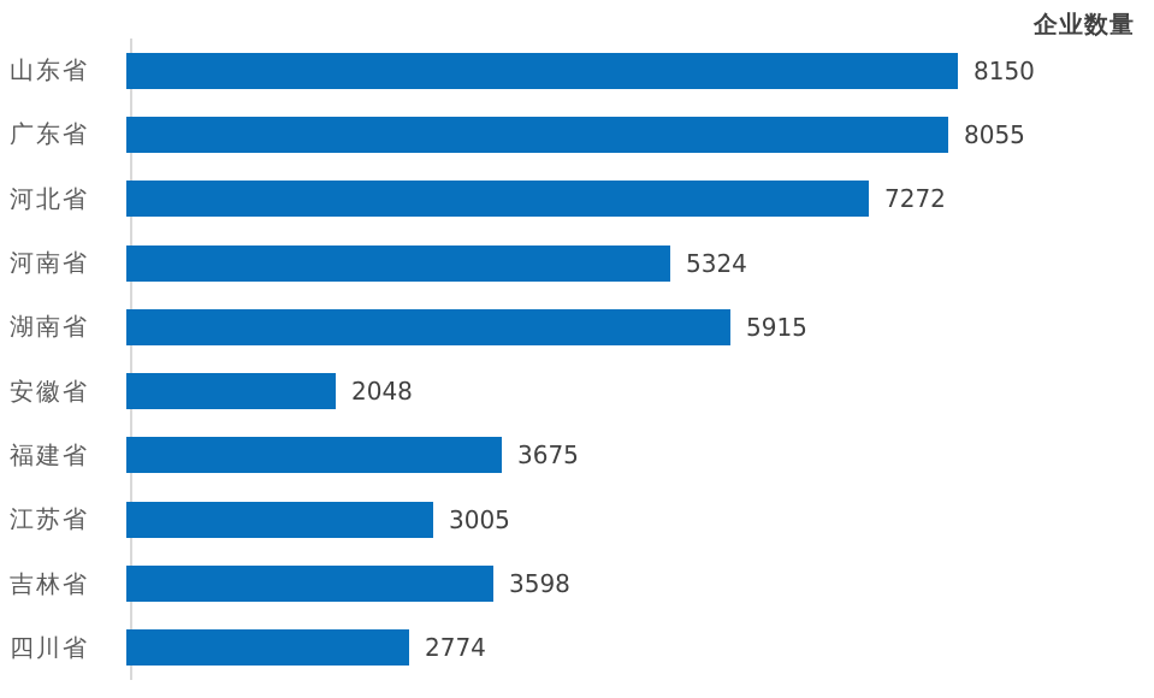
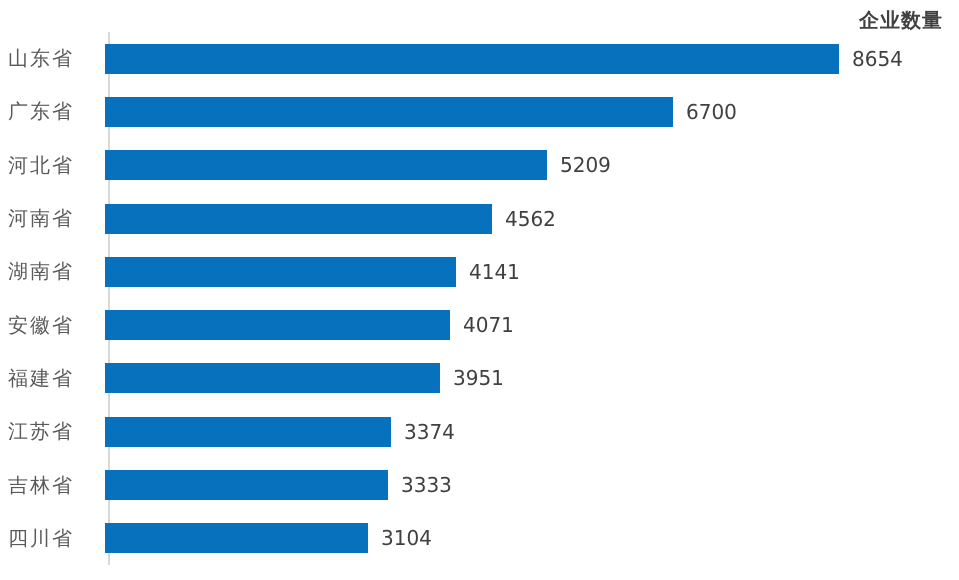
山东省: 8150 -> 8654
广东省: 8055 -> 6700
河北省: 7272 -> 5209
河南省: 5324 -> 4562
湖南省: 5915 -> 4141
安徽省: 2048 -> 4071
福建省: 3675 -> 3951
江苏省: 3005 -> 3374
吉林省: 3598 -> 3333
四川省: 2774 -> 3104
